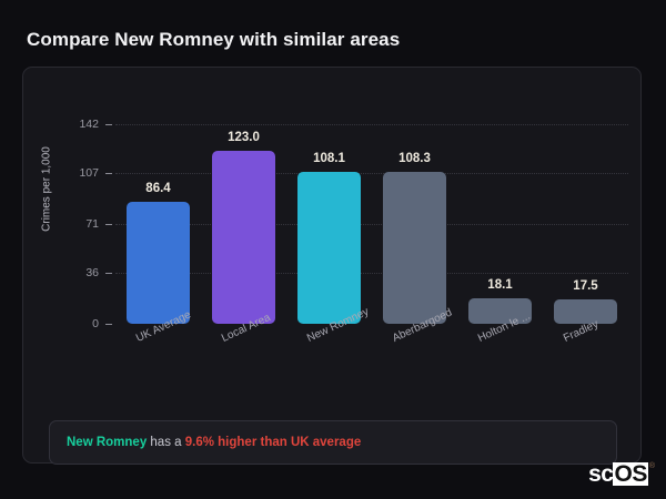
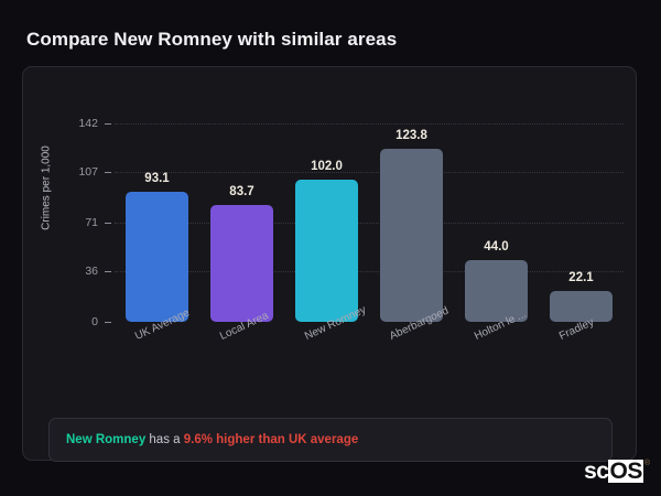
UK Average: 86.4 -> 93.1
Local Area: 123.0 -> 83.7
New Romney: 108.1 -> 102.0
Aberbargoed: 108.3 -> 123.8
Holton le ...: 18.1 -> 44.0
Fradley: 17.5 -> 22.1
